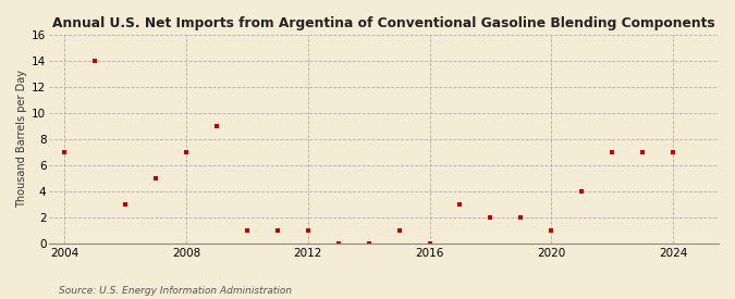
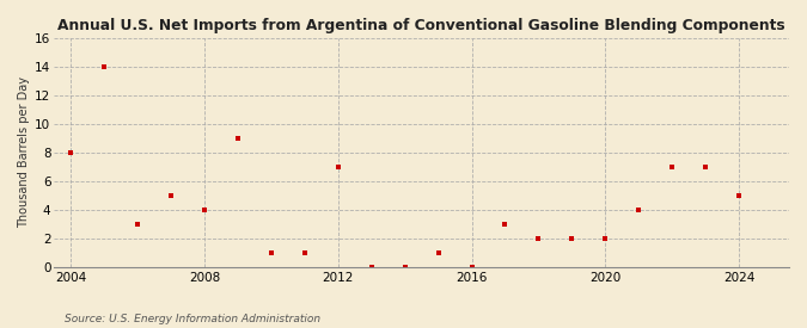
2004: 7 -> 8
2008: 7 -> 4
2012: 1 -> 7
2020: 1 -> 2
2024: 7 -> 5
